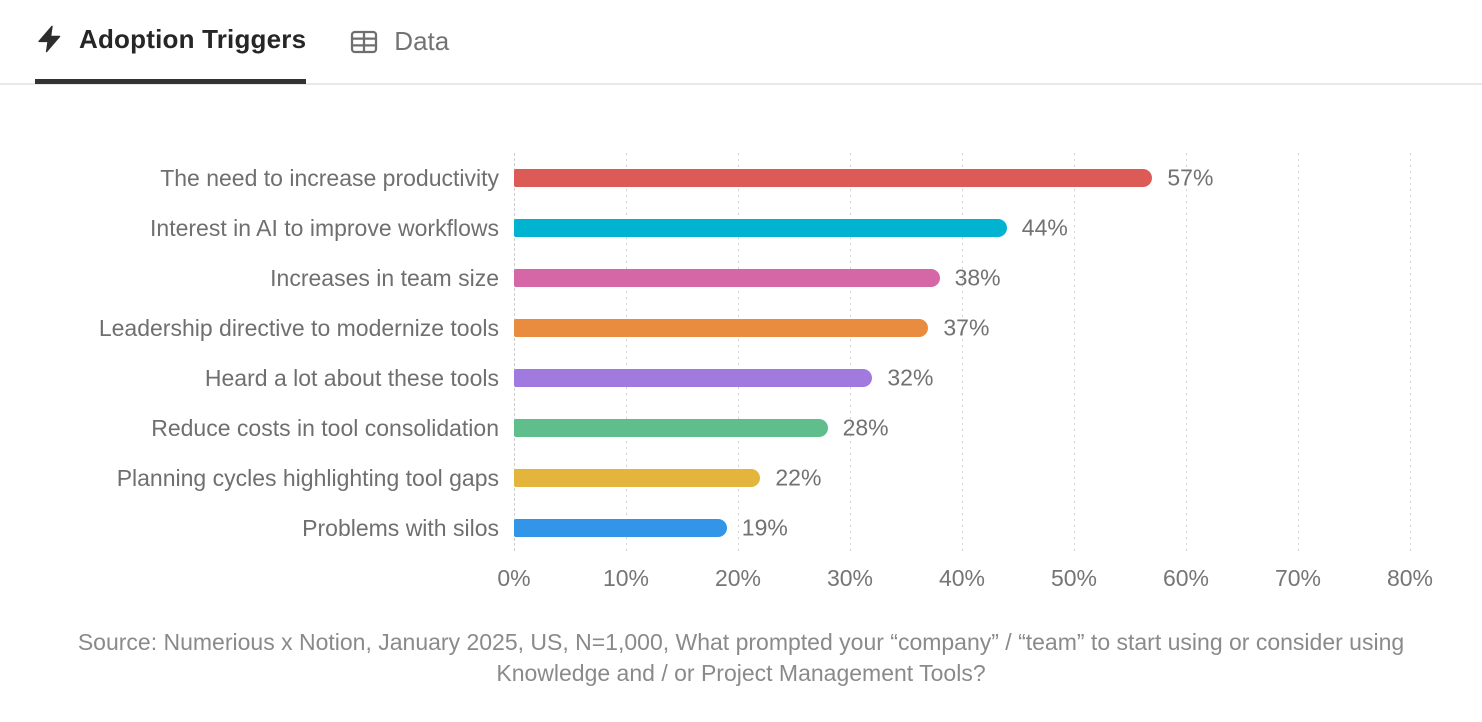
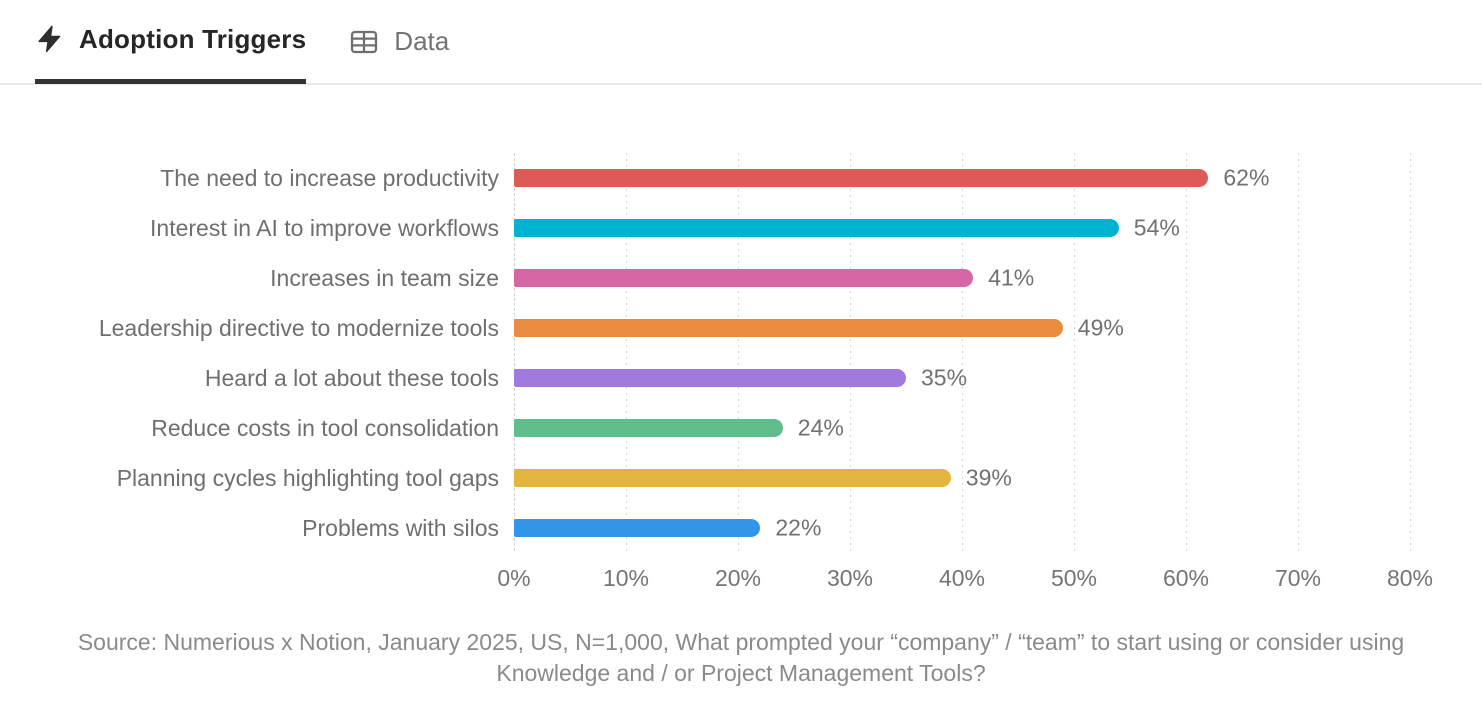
The need to increase productivity: 57% -> 62%
Interest in AI to improve workflows: 44% -> 54%
Increases in team size: 38% -> 41%
Leadership directive to modernize tools: 37% -> 49%
Heard a lot about these tools: 32% -> 35%
Reduce costs in tool consolidation: 28% -> 24%
Planning cycles highlighting tool gaps: 22% -> 39%
Problems with silos: 19% -> 22%
